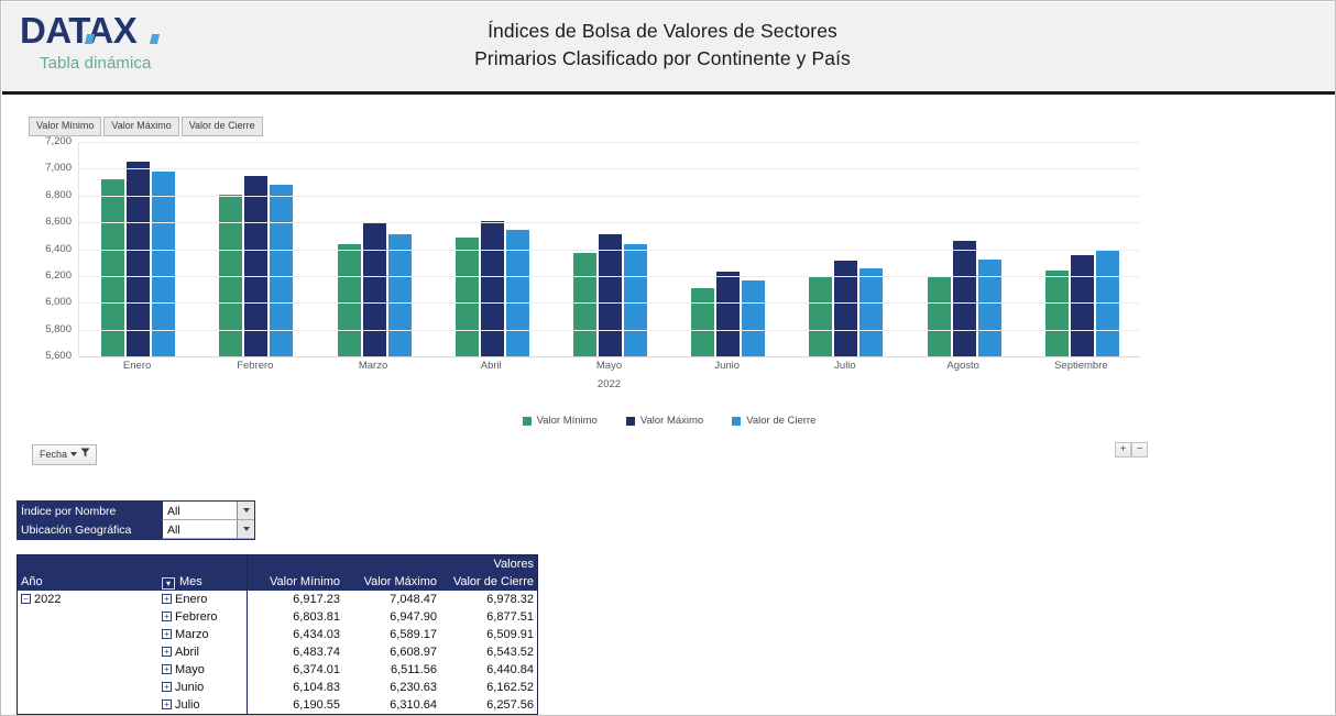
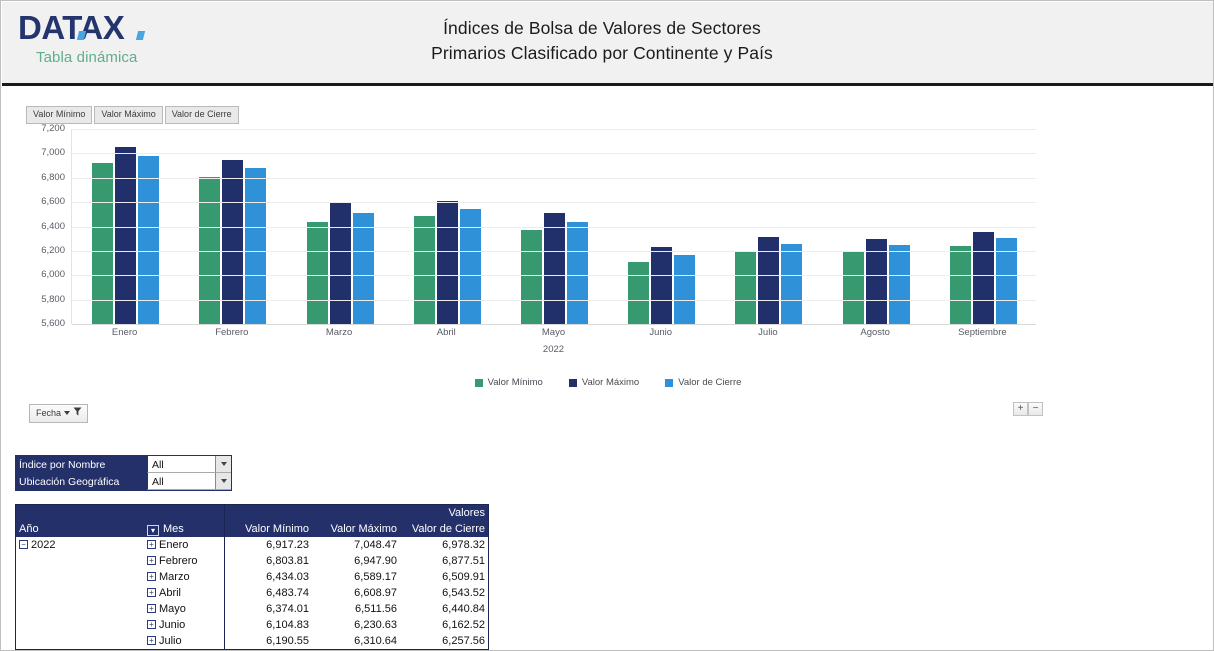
Valor Máximo/Agosto: 6460 -> 6300
Valor de Cierre/Agosto: 6320 -> 6250
Valor de Cierre/Septiembre: 6400 -> 6300
